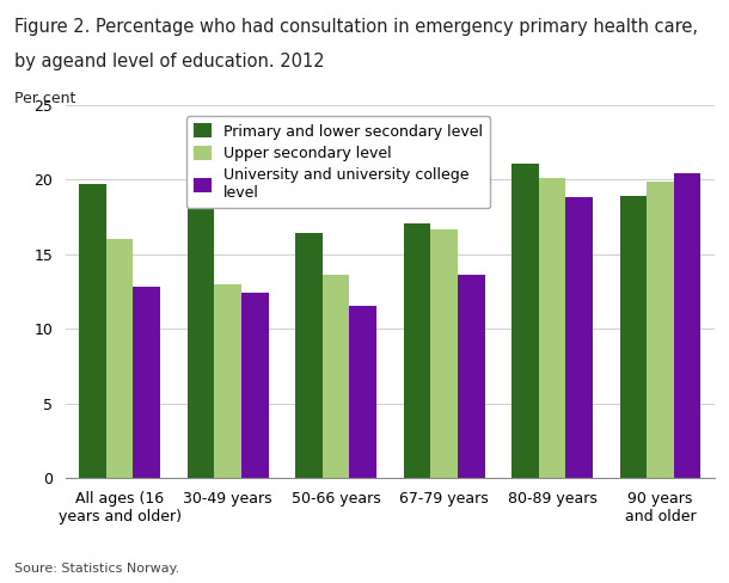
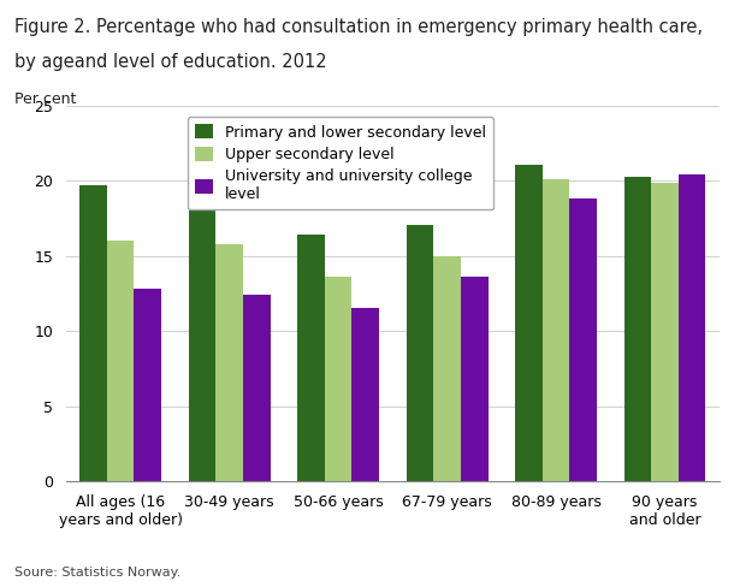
Upper secondary level/30-49 years: 13.0 -> 15.8
Upper secondary level/67-79 years: 16.7 -> 15.0
Primary and lower secondary level/90 years and older: 18.9 -> 20.3
